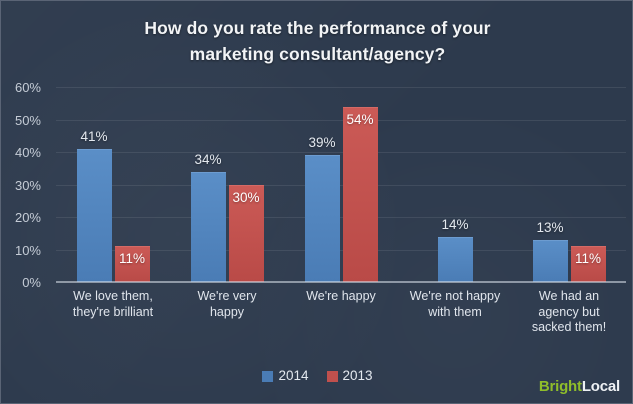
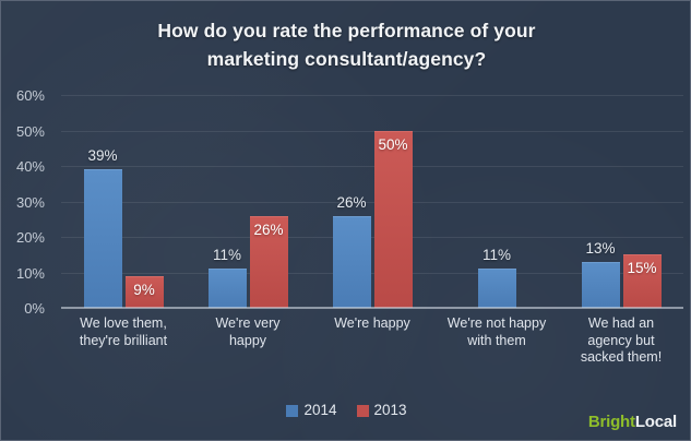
2014/We love them, they're brilliant: 41% -> 39%
2013/We love them, they're brilliant: 11% -> 9%
2014/We're very happy: 34% -> 11%
2013/We're very happy: 30% -> 26%
2014/We're happy: 39% -> 26%
2013/We're happy: 54% -> 50%
2014/We're not happy with them: 14% -> 11%
2013/We had an agency but sacked them!: 11% -> 15%
